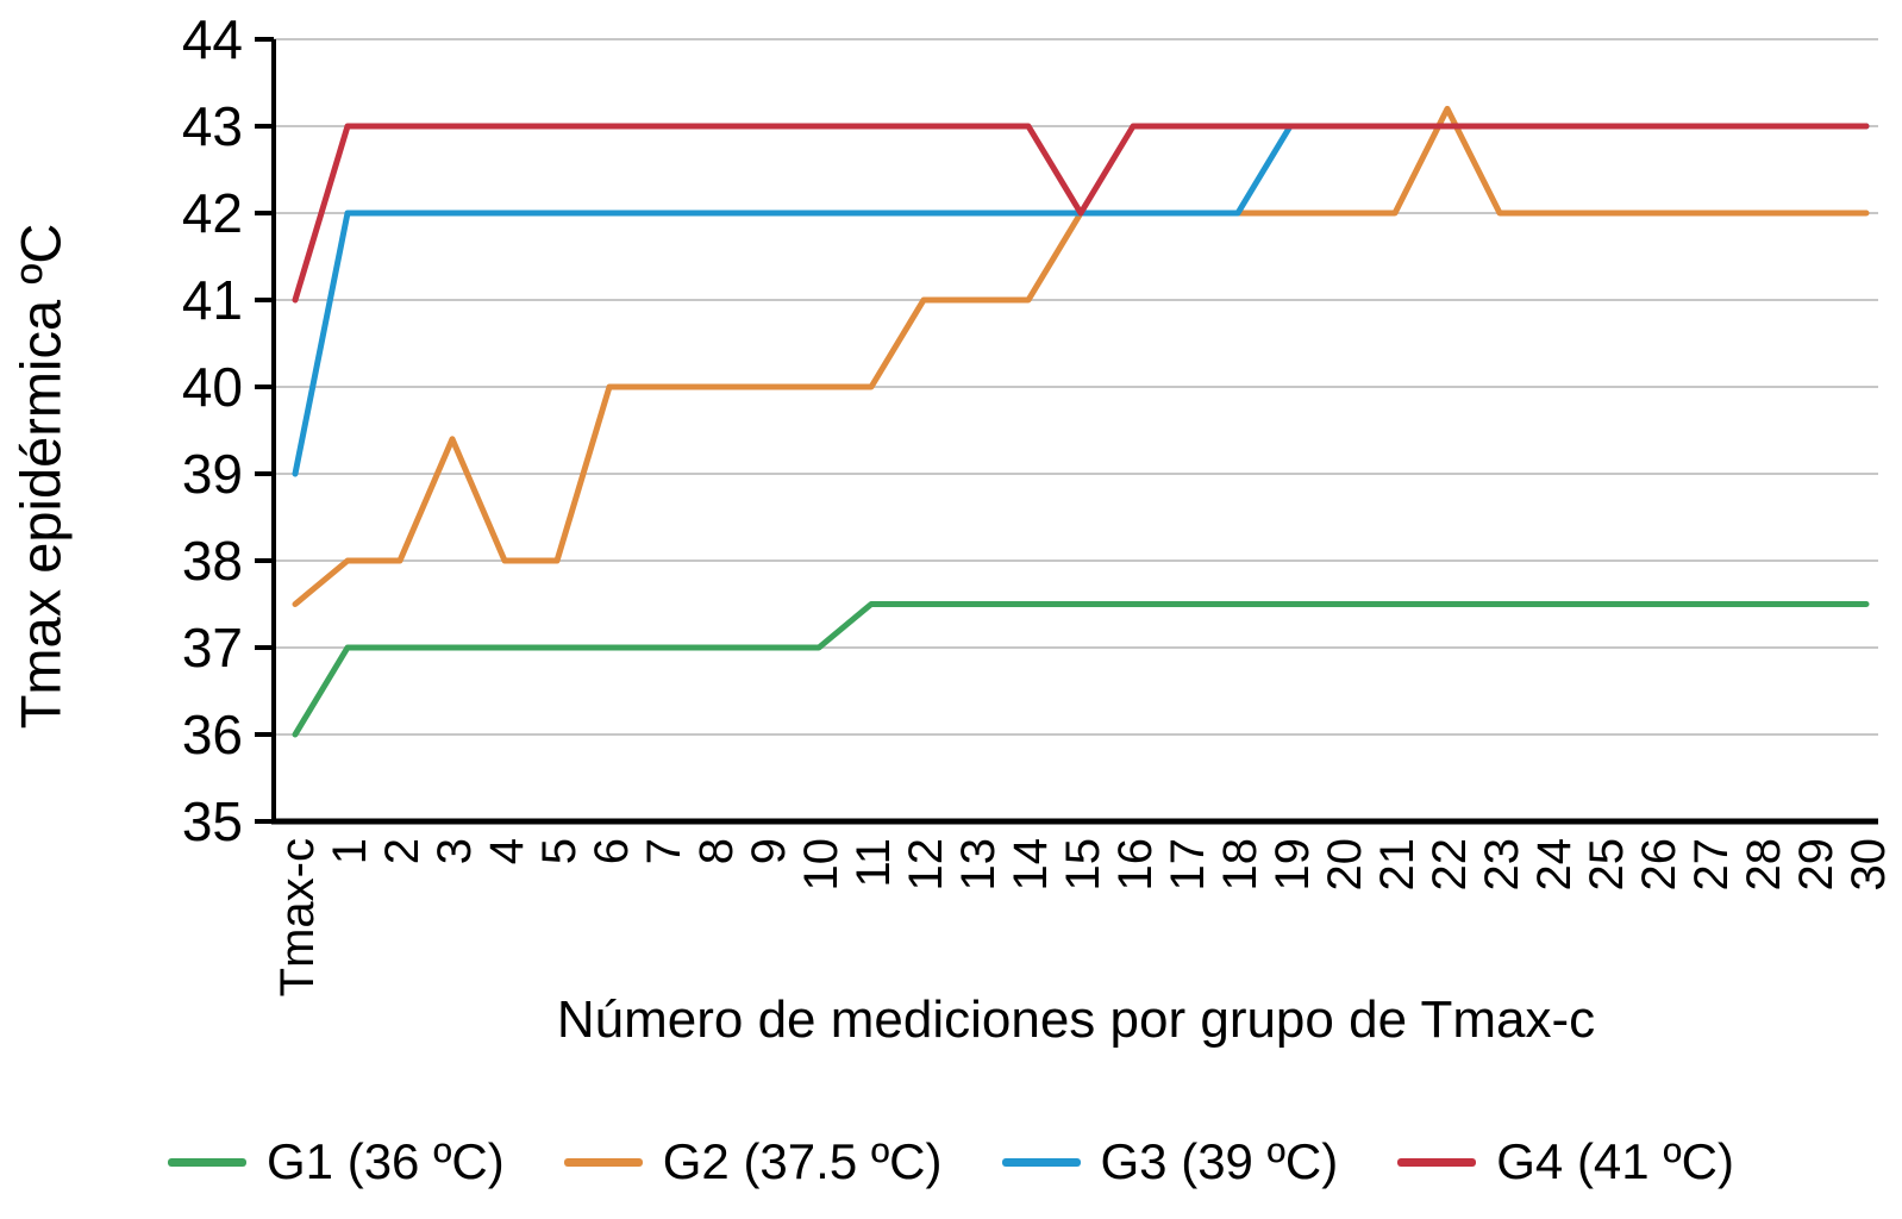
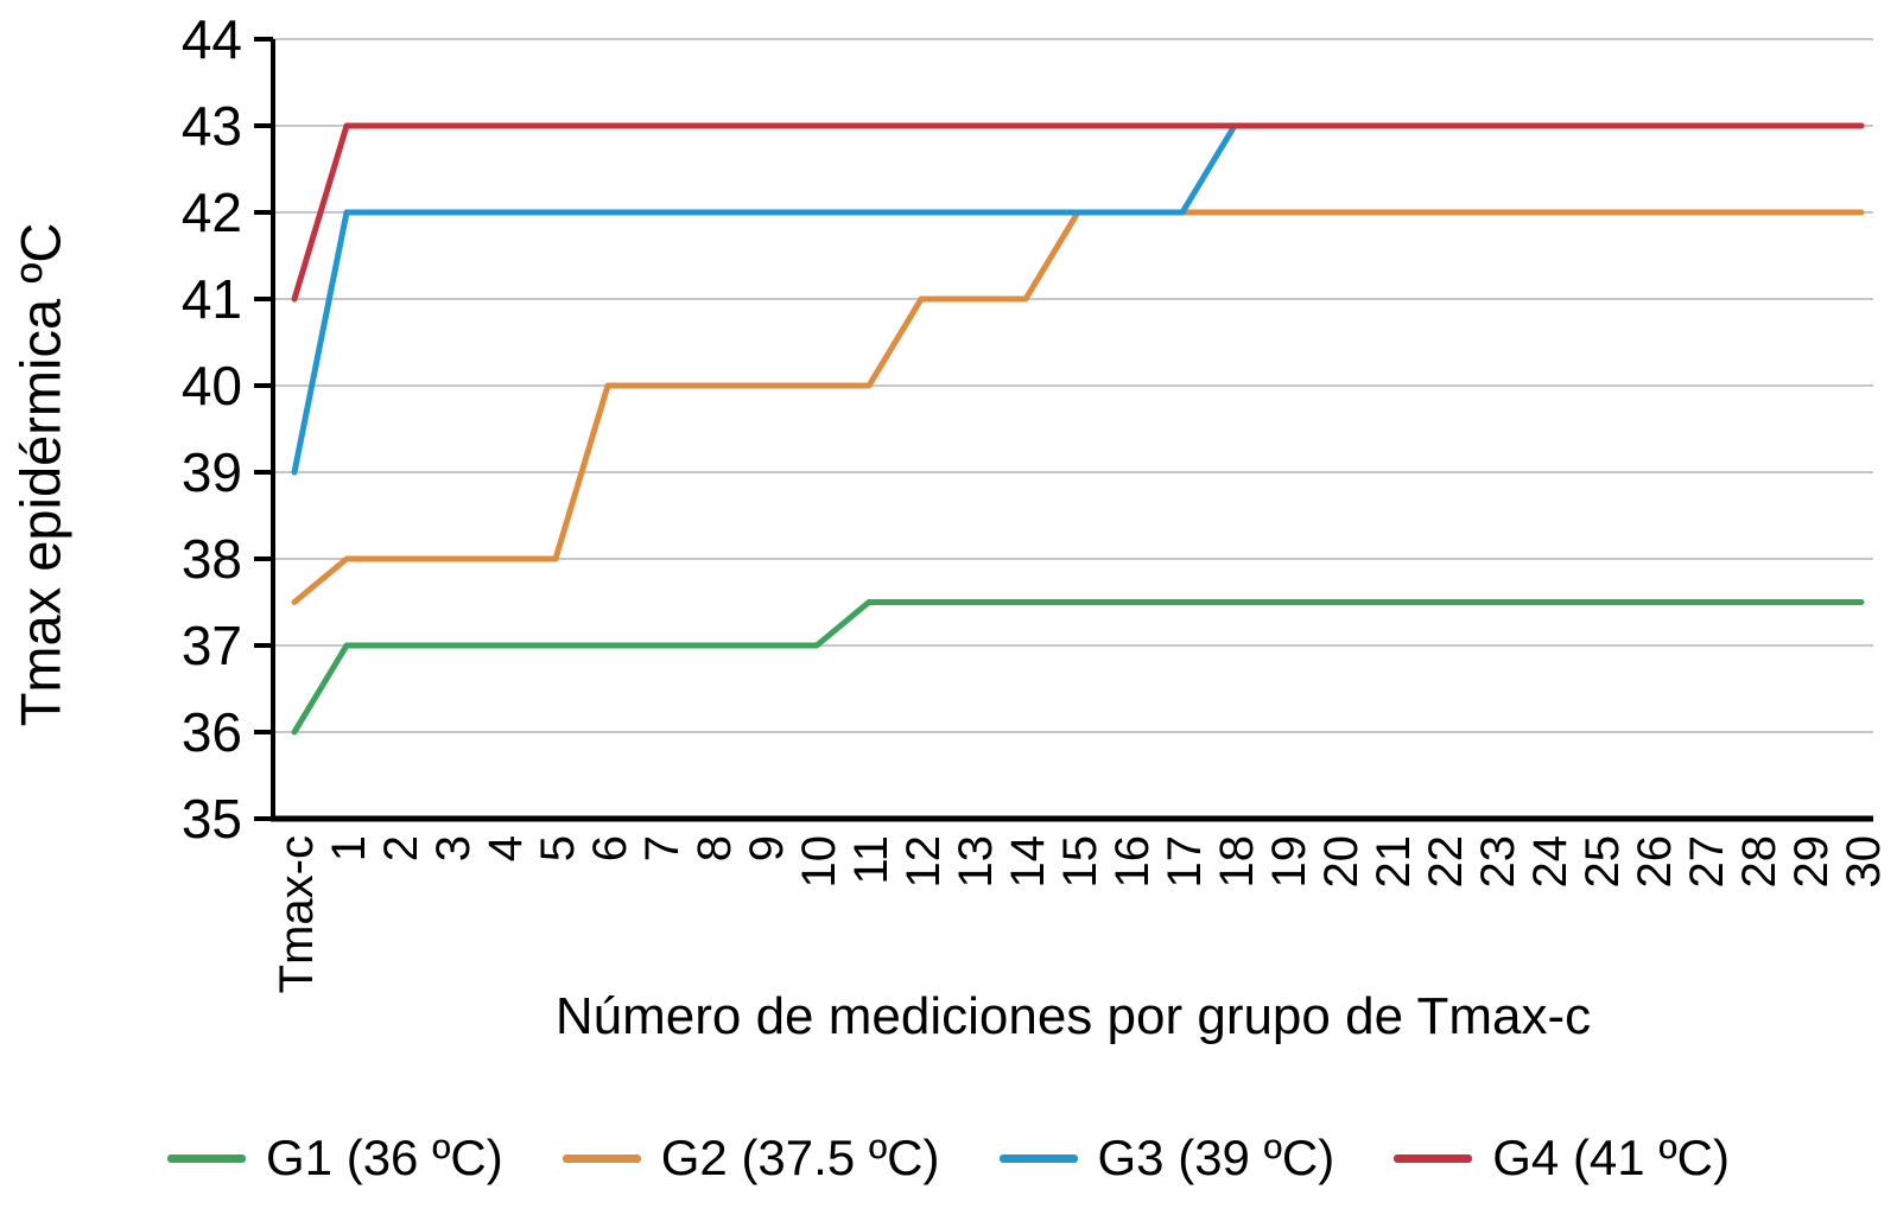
G2 (37.5 ºC)/3: 39.4 -> 38.0
G4 (41 ºC)/15: 42 -> 43
G3 (39 ºC)/18: 42 -> 43
G2 (37.5 ºC)/22: 43.2 -> 42.0
